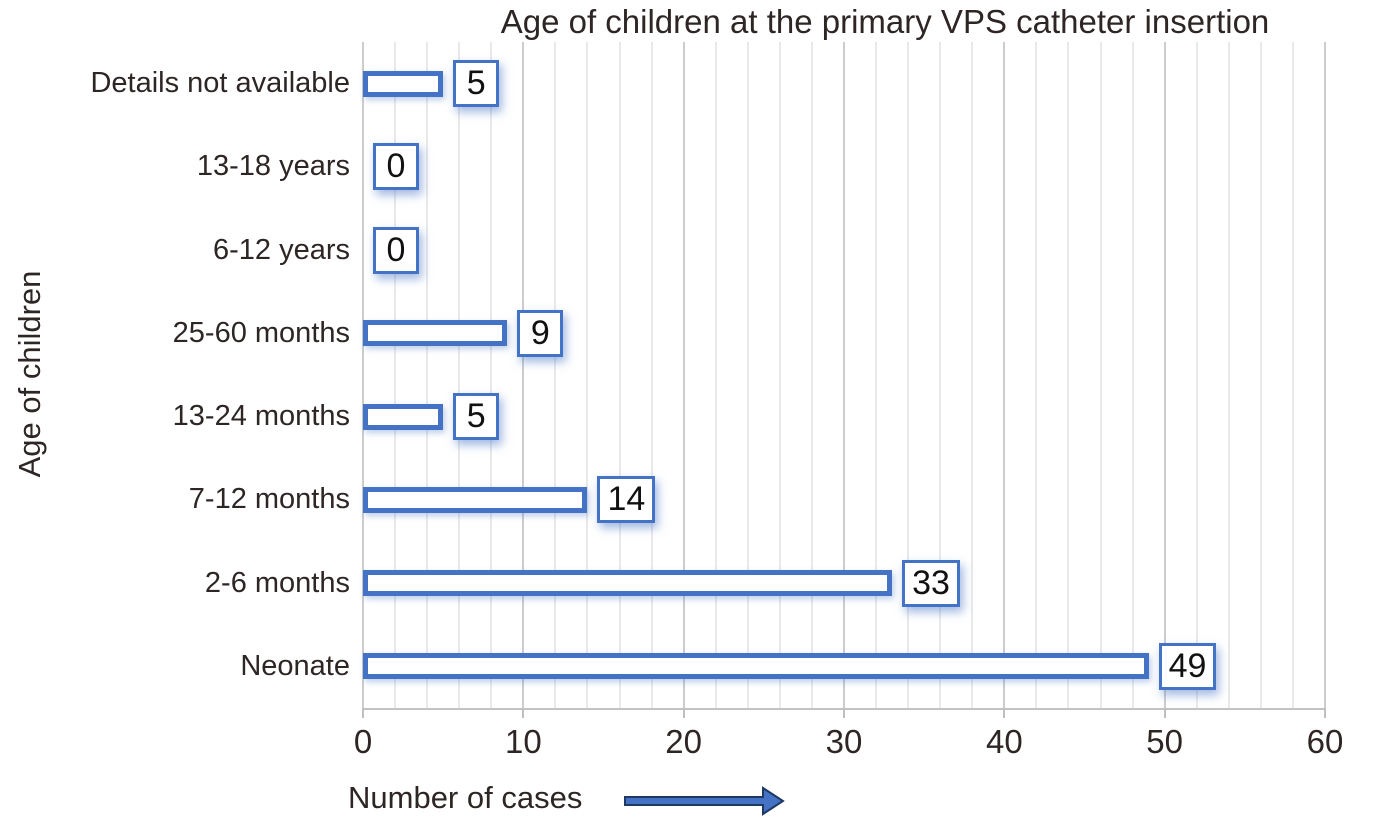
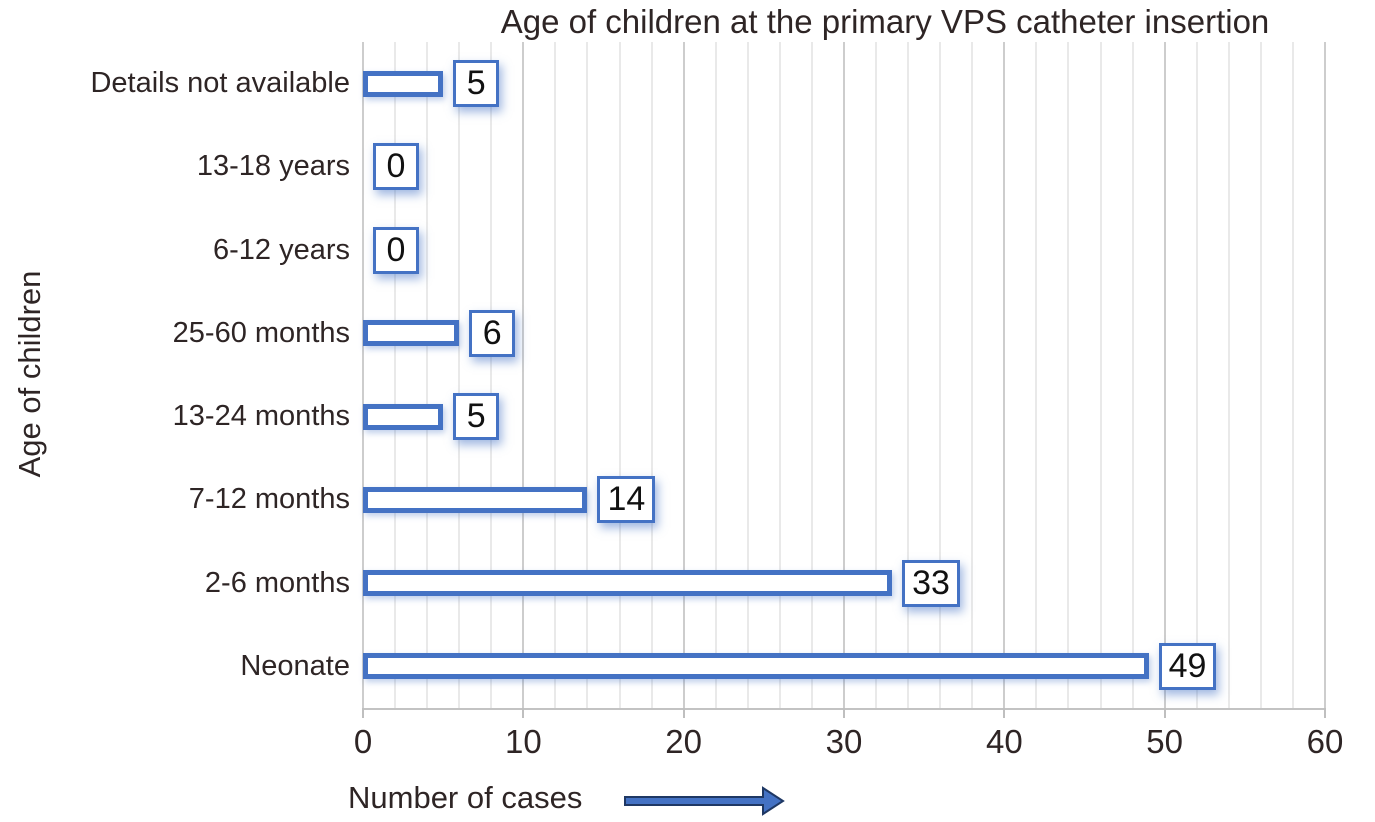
25-60 months: 9 -> 6
